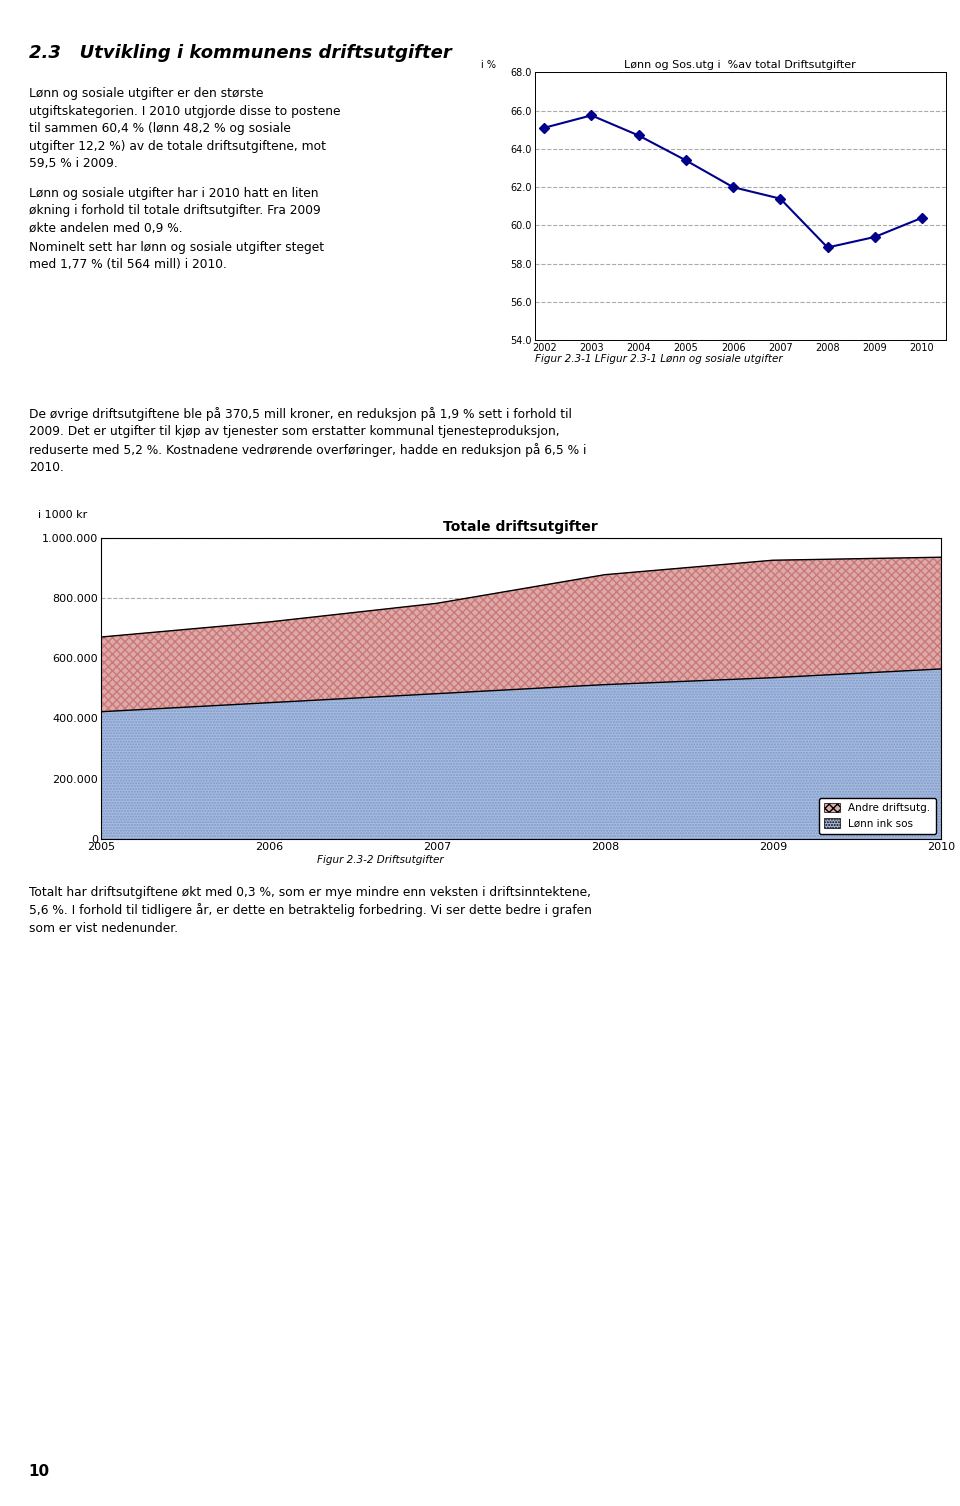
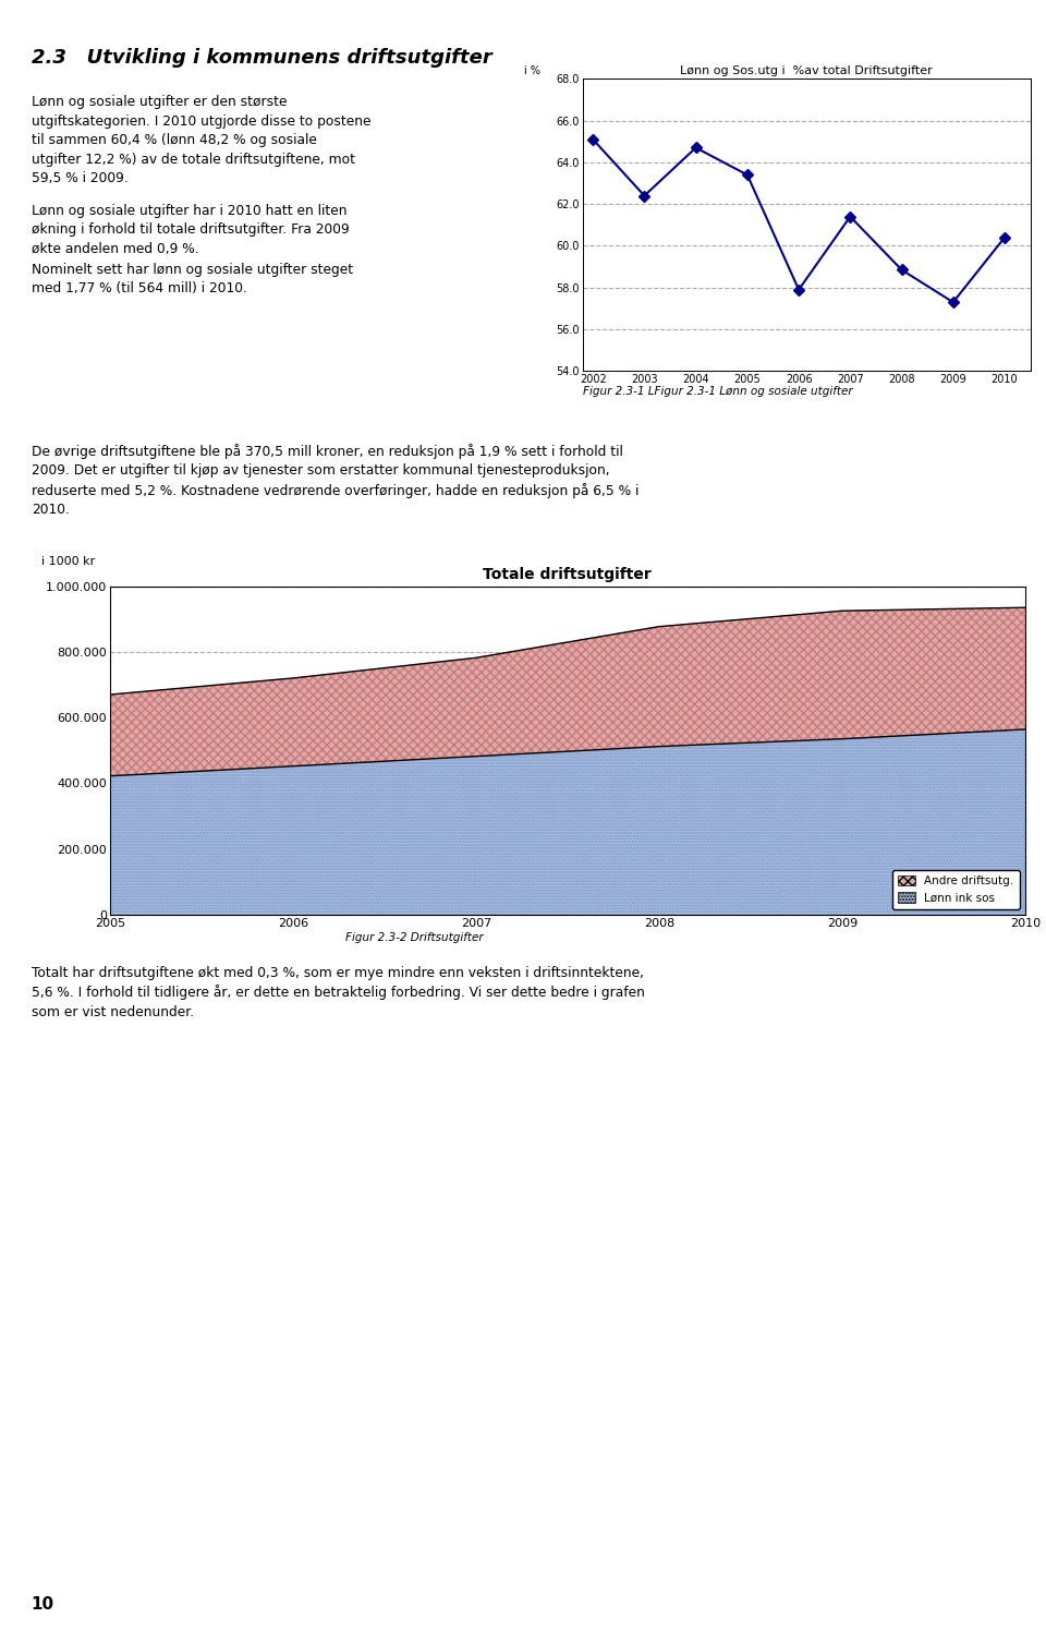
Lønn og Sos.utg i %av total Driftsutgifter/2003: 65.8 -> 62.4
Lønn og Sos.utg i %av total Driftsutgifter/2006: 62.0 -> 57.9
Lønn og Sos.utg i %av total Driftsutgifter/2009: 59.4 -> 57.3
